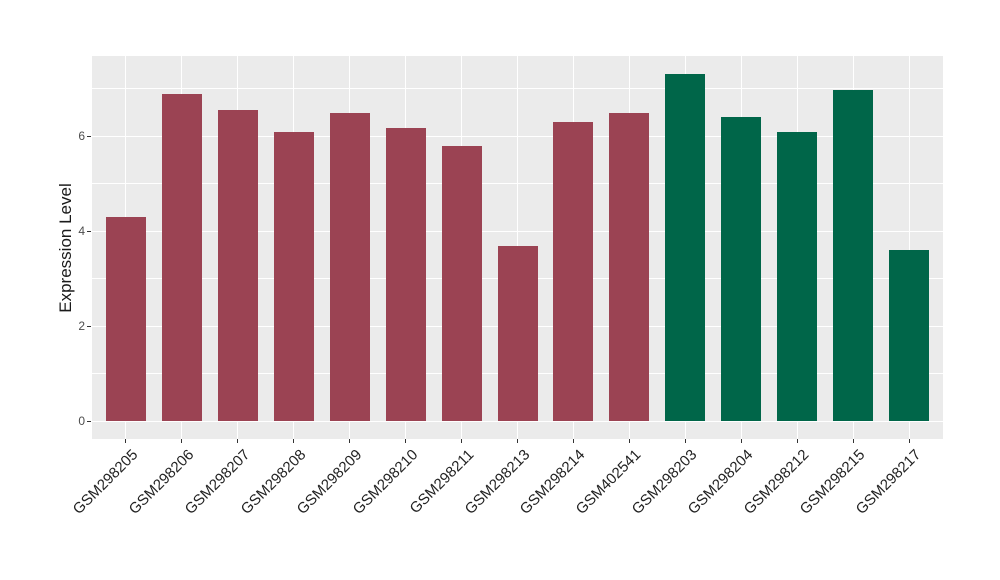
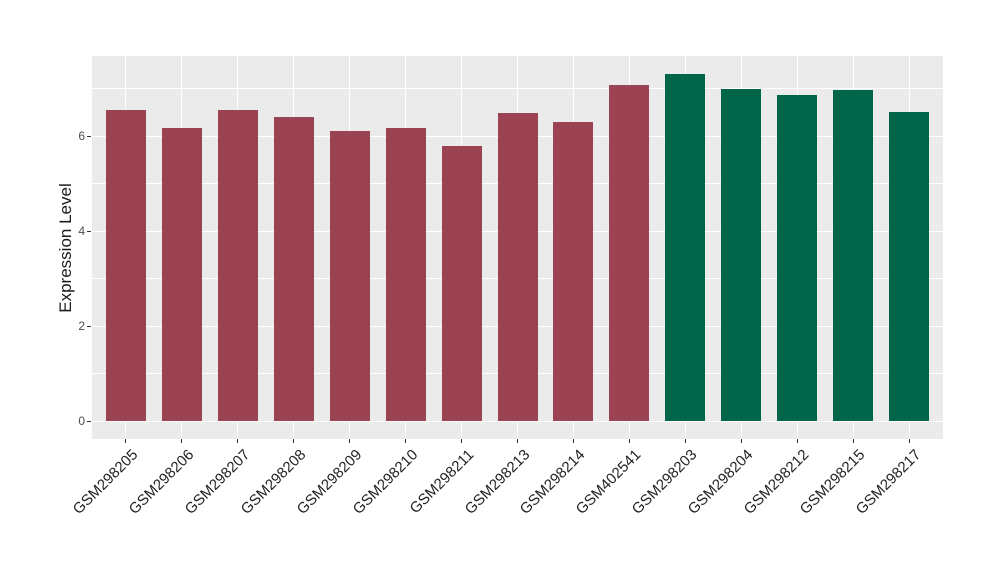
GSM298205: 4.3 -> 6.6
GSM298206: 6.9 -> 6.2
GSM298208: 6.1 -> 6.4
GSM298209: 6.5 -> 6.1
GSM298213: 3.7 -> 6.5
GSM402541: 6.5 -> 7.1
GSM298204: 6.4 -> 7.0
GSM298212: 6.1 -> 6.9
GSM298217: 3.6 -> 6.5
